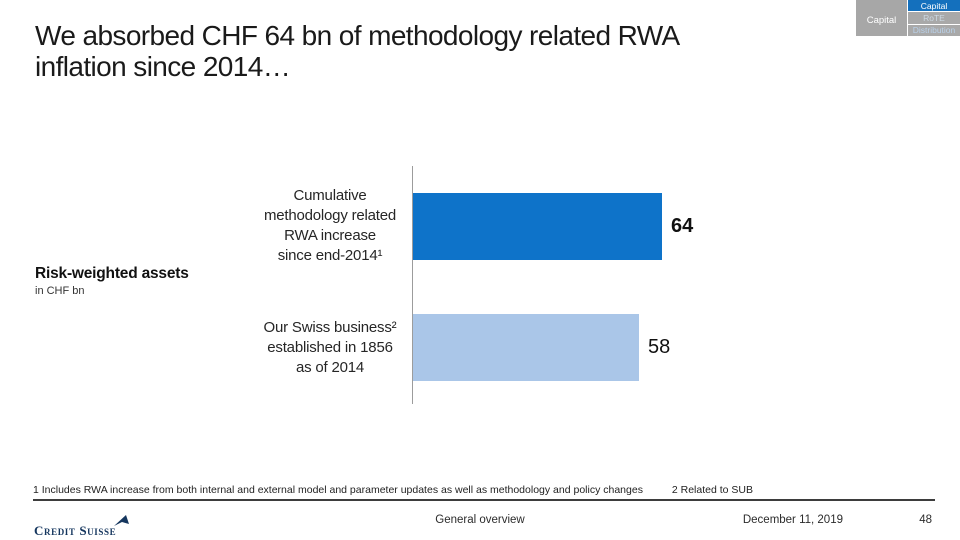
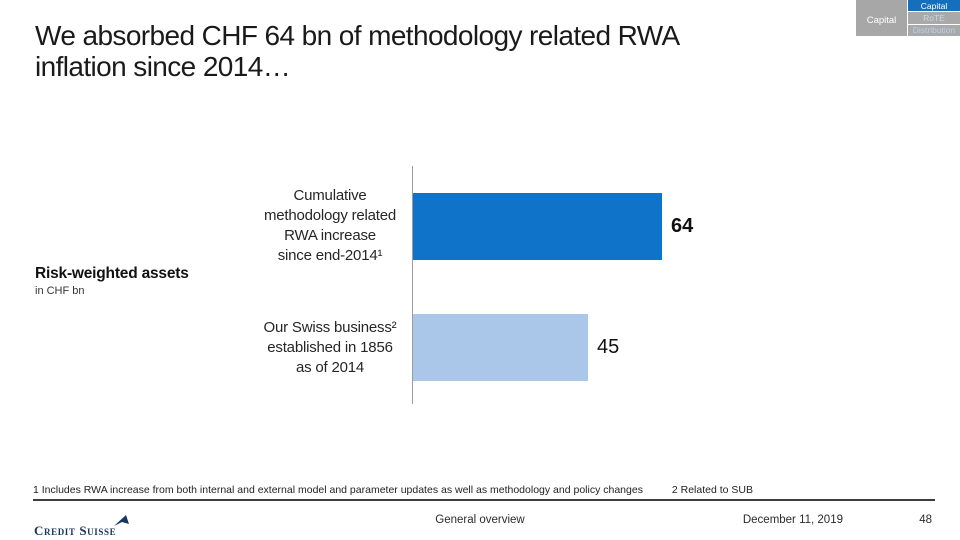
Our Swiss business² established in 1856 as of 2014: 58 -> 45
